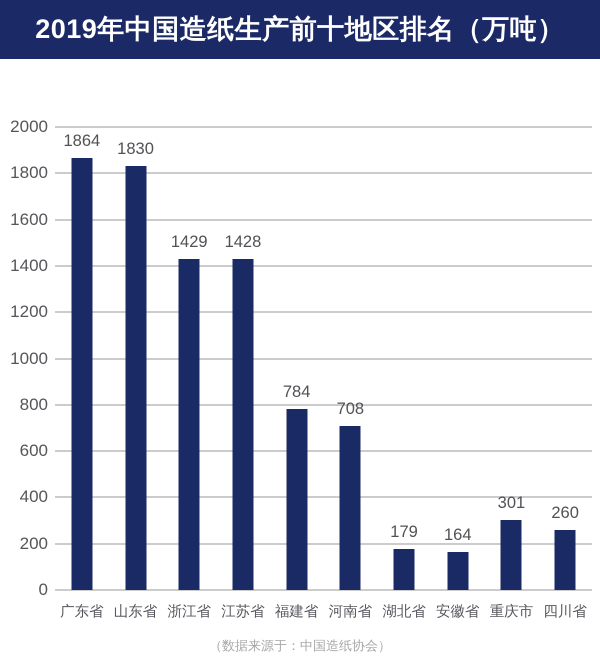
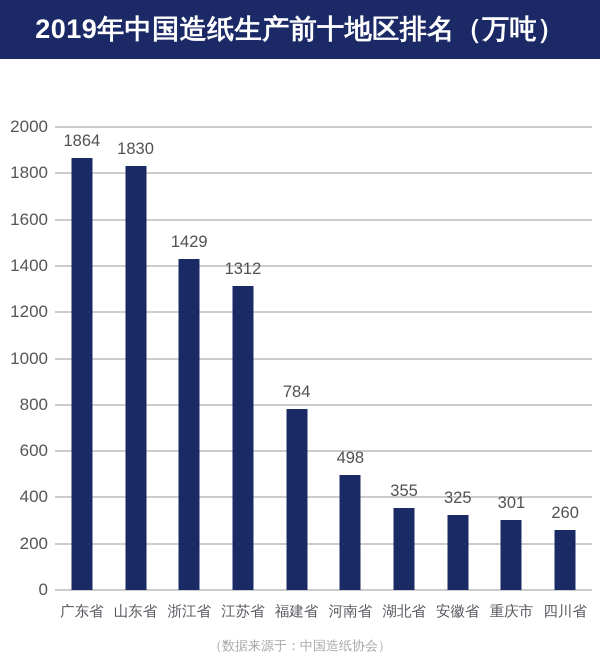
江苏省: 1428 -> 1312
河南省: 708 -> 498
湖北省: 179 -> 355
安徽省: 164 -> 325
